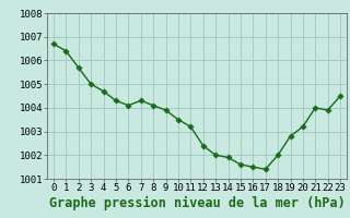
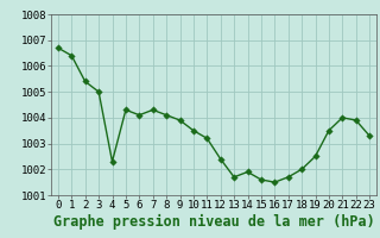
2: 1005.7 -> 1005.4
4: 1004.7 -> 1002.3
13: 1002.0 -> 1001.7
17: 1001.4 -> 1001.7
19: 1002.8 -> 1002.5
20: 1003.2 -> 1003.5
23: 1004.5 -> 1003.3
